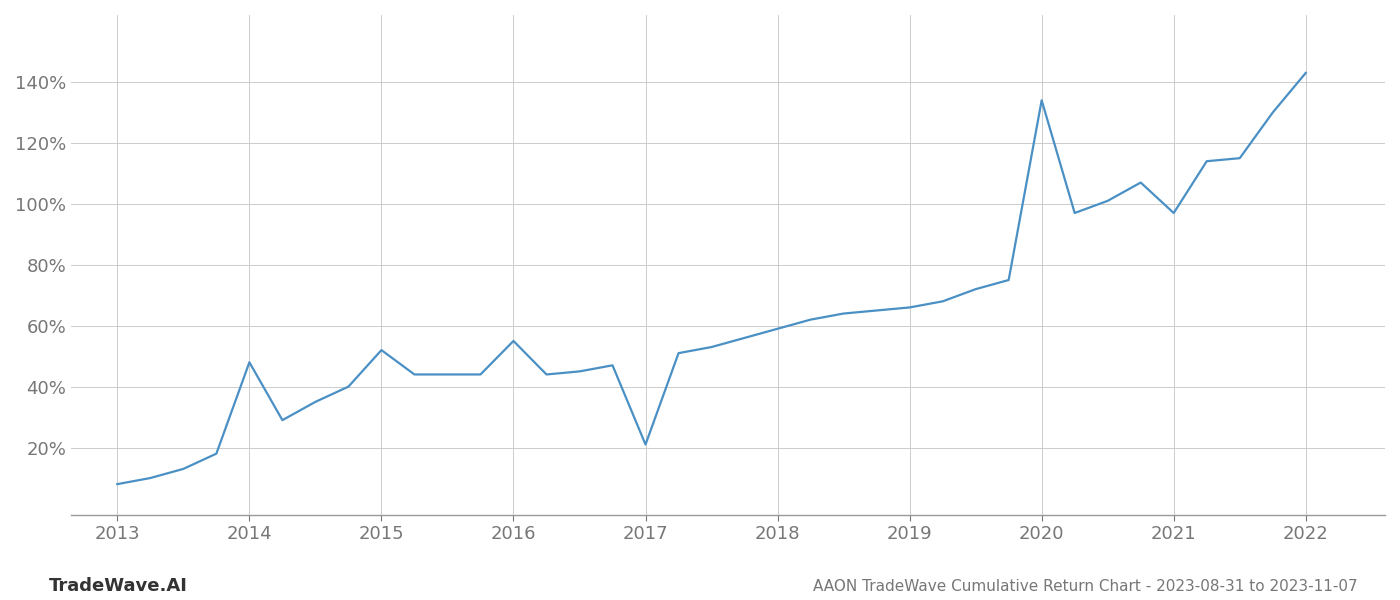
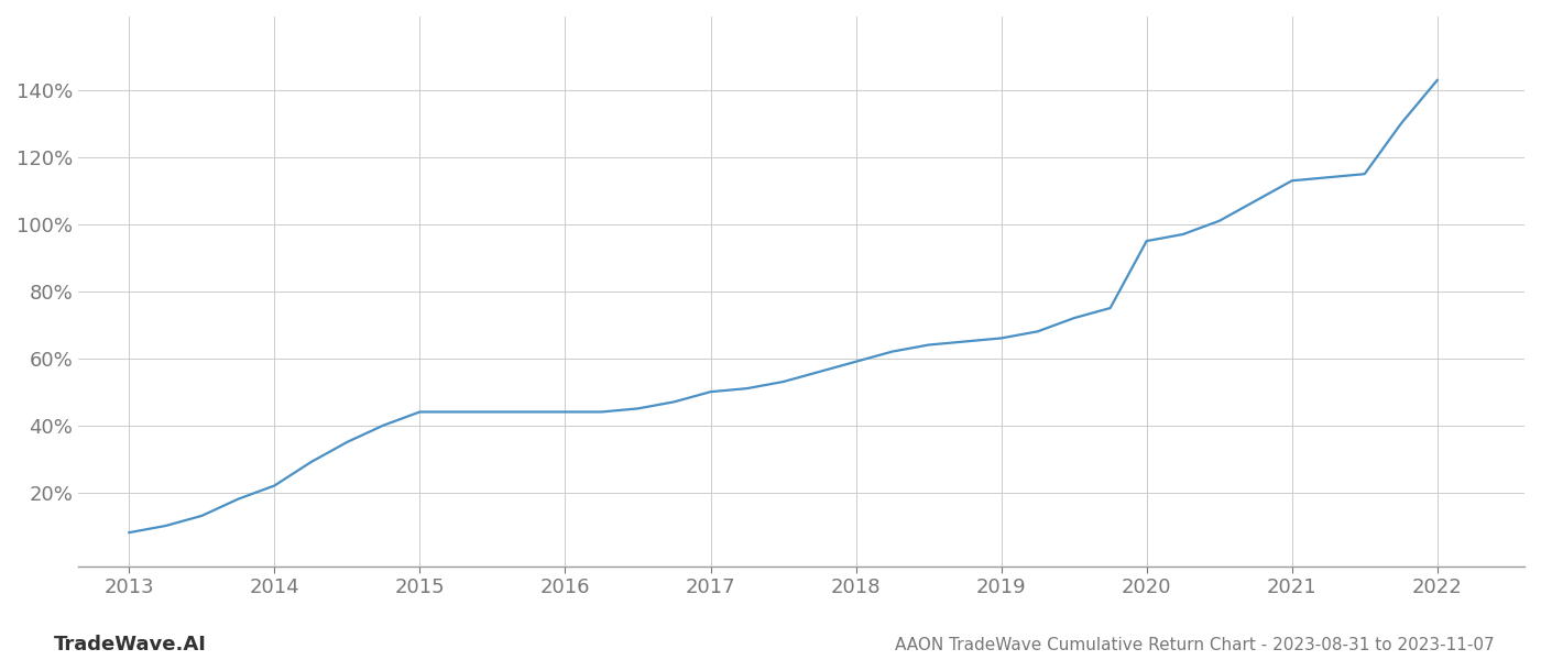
2014: 48% -> 22%
2015: 52% -> 44%
2016: 55% -> 44%
2017: 21% -> 50%
2020: 134% -> 95%
2021: 97% -> 113%
